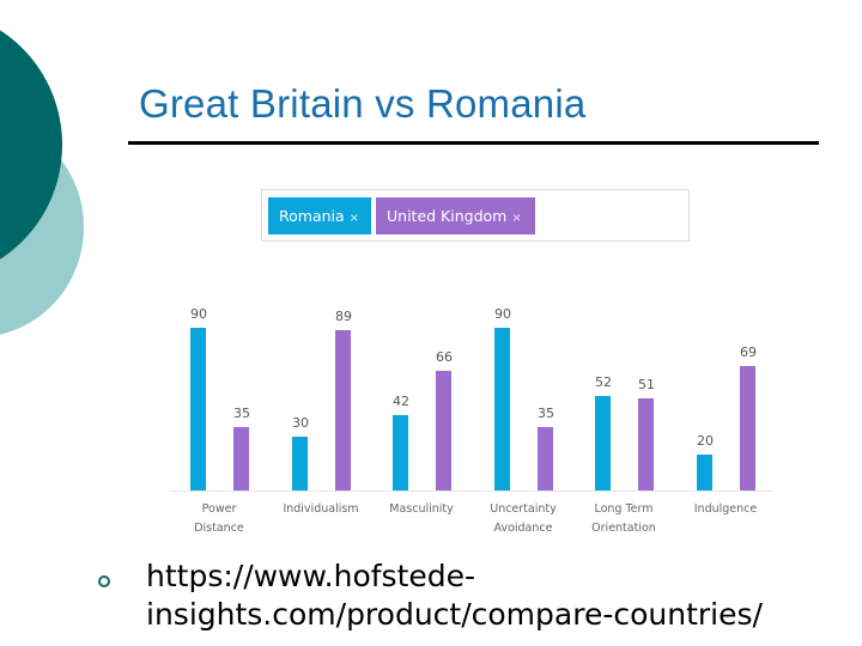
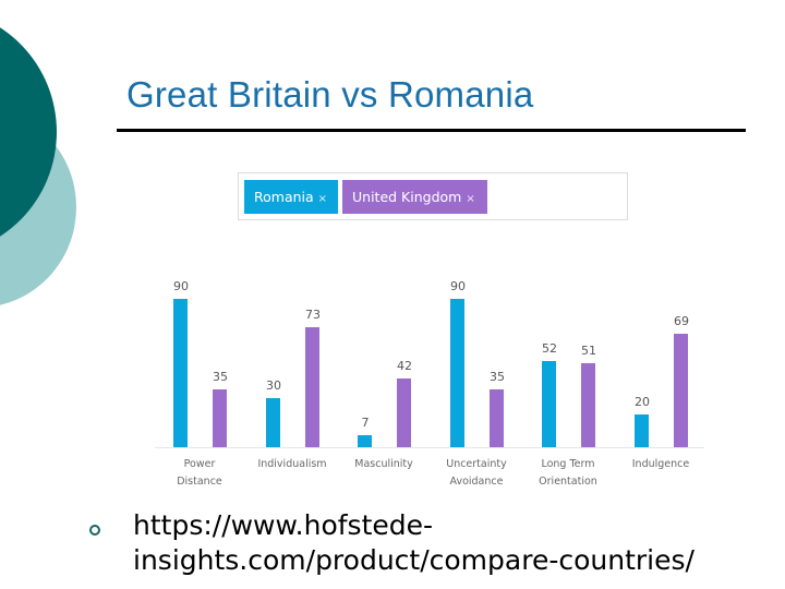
United Kingdom/Individualism: 89 -> 73
Romania/Masculinity: 42 -> 7
United Kingdom/Masculinity: 66 -> 42
